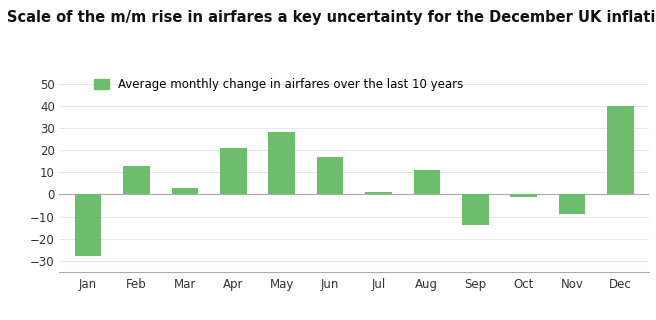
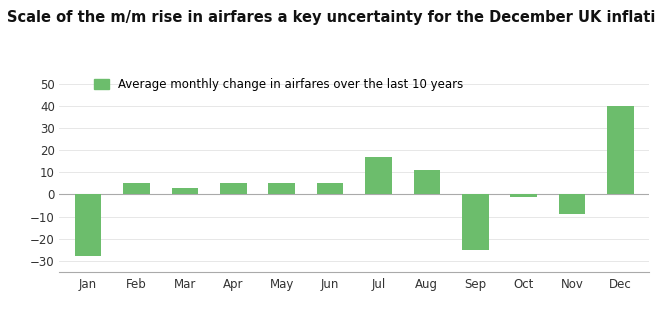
Feb: 13 -> 5
Apr: 21 -> 5
May: 28 -> 5
Jun: 17 -> 5
Jul: 1 -> 17
Sep: -14 -> -25
